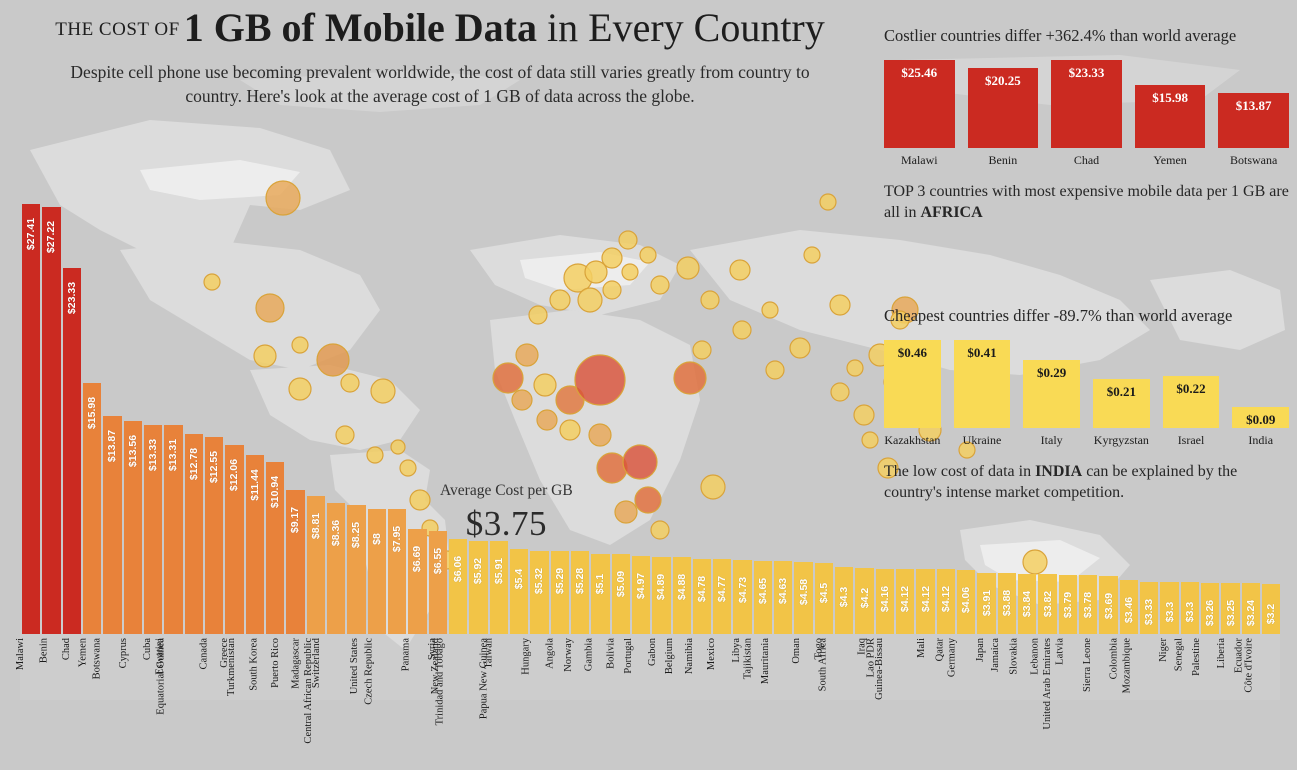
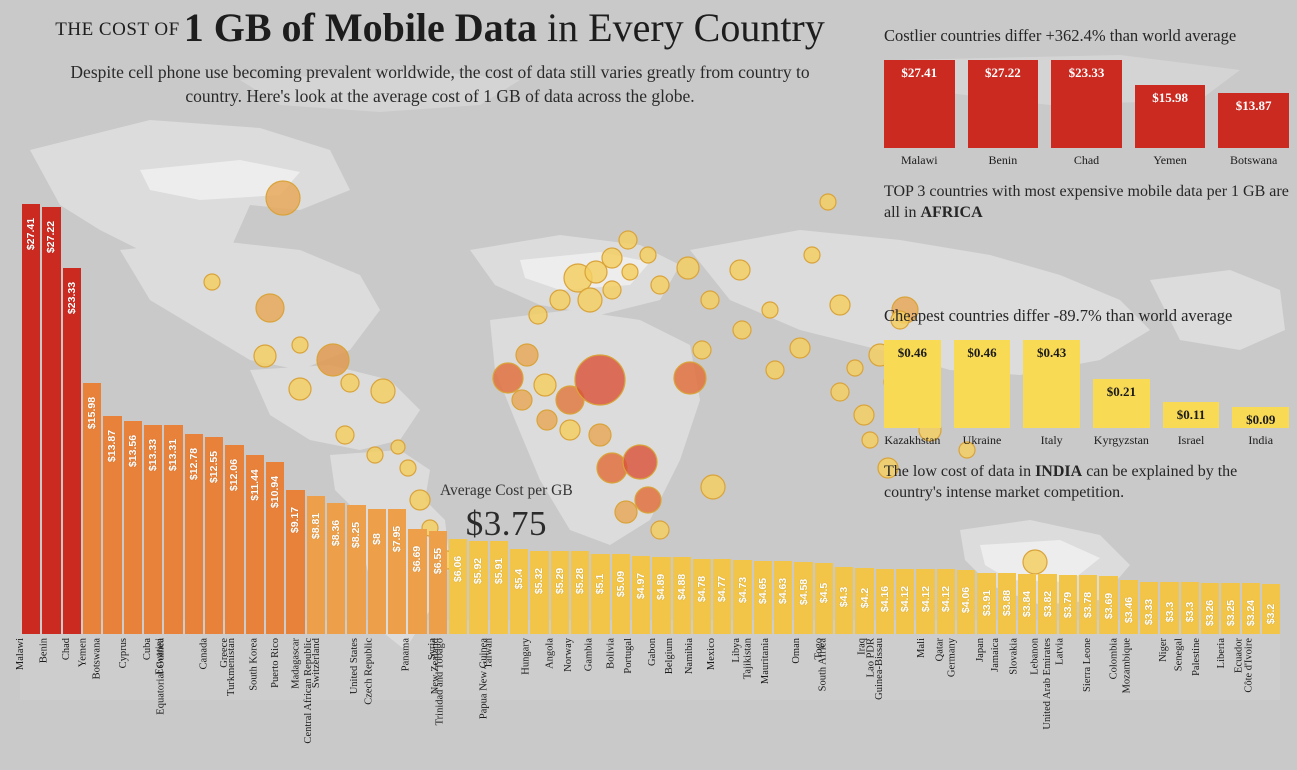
Costlier countries differ +362.4% than world average/Malawi: $25.46 -> $27.41
Costlier countries differ +362.4% than world average/Benin: $20.25 -> $27.22
Cheapest countries differ -89.7% than world average/Ukraine: $0.41 -> $0.46
Cheapest countries differ -89.7% than world average/Italy: $0.29 -> $0.43
Cheapest countries differ -89.7% than world average/Israel: $0.22 -> $0.11
